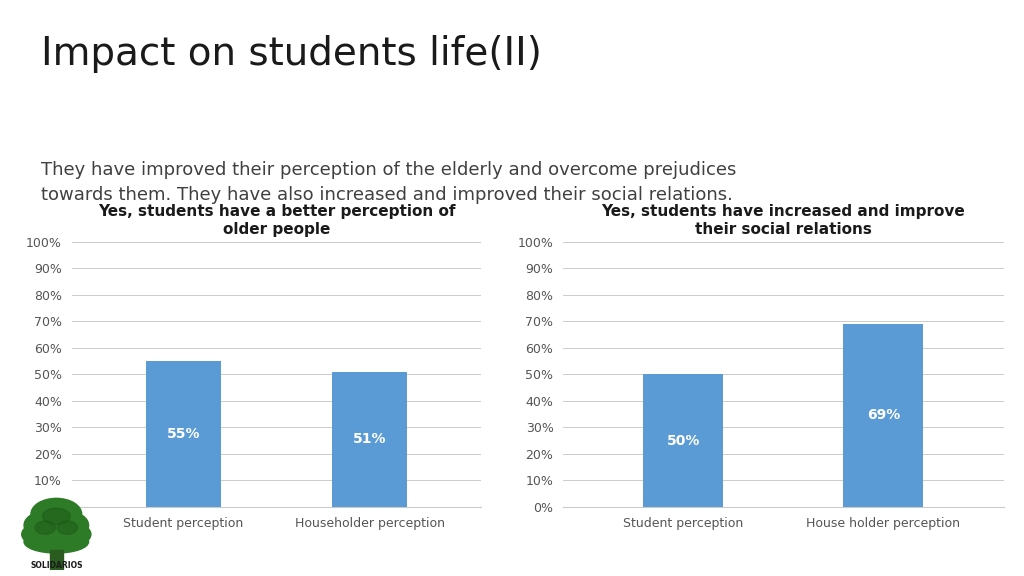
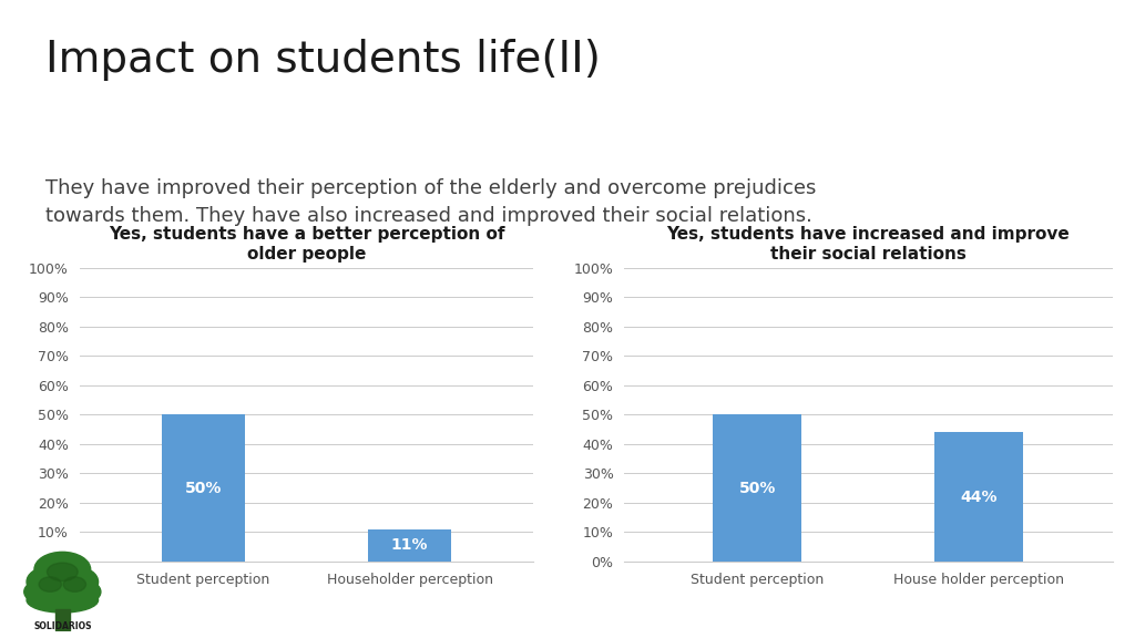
Yes, students have a better perception of older people/Student perception: 55% -> 50%
Yes, students have a better perception of older people/Householder perception: 51% -> 11%
House holder perception: 69% -> 44%
